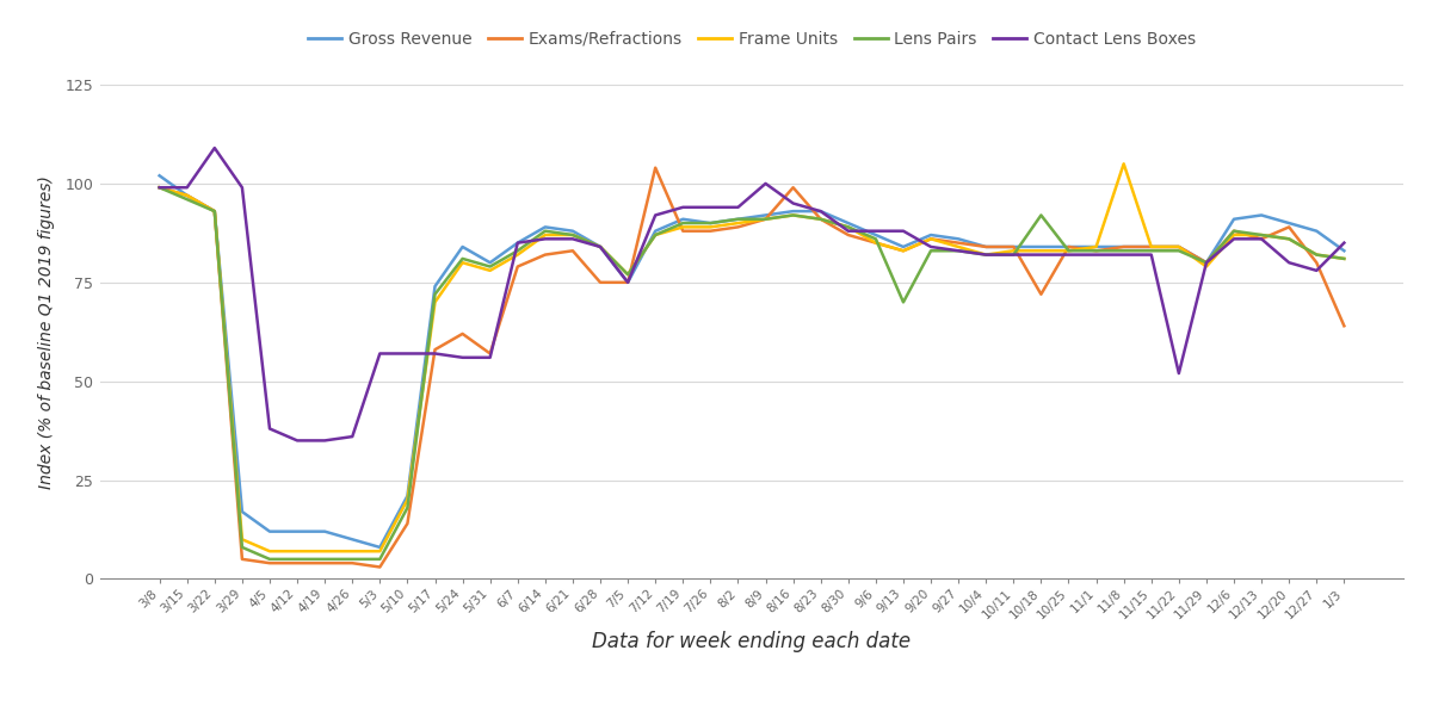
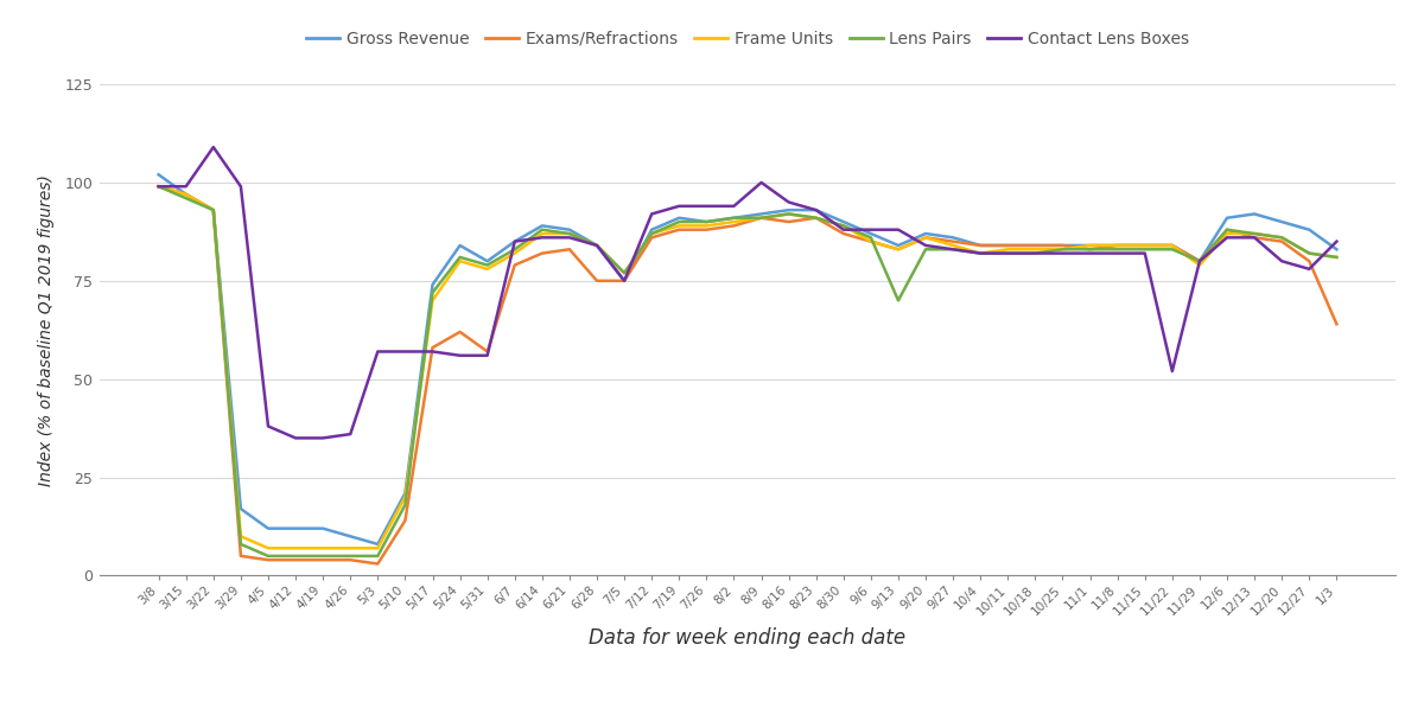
Exams/Refractions/7/12: 104 -> 86
Exams/Refractions/8/16: 99 -> 90
Exams/Refractions/10/18: 72 -> 84
Lens Pairs/10/18: 92 -> 82
Frame Units/11/8: 105 -> 84
Exams/Refractions/12/20: 89 -> 85
